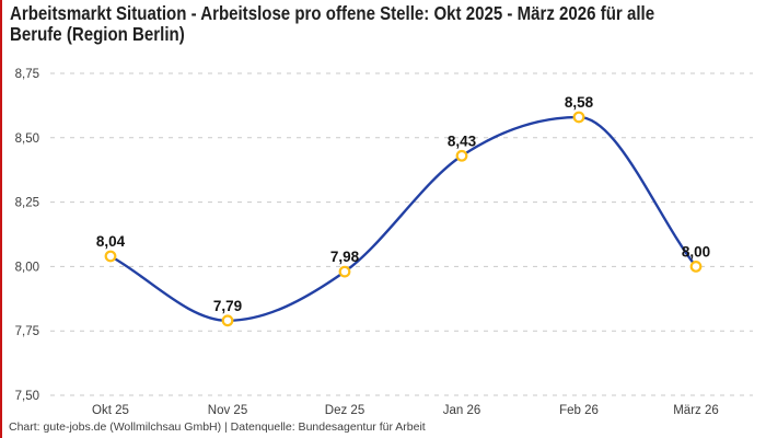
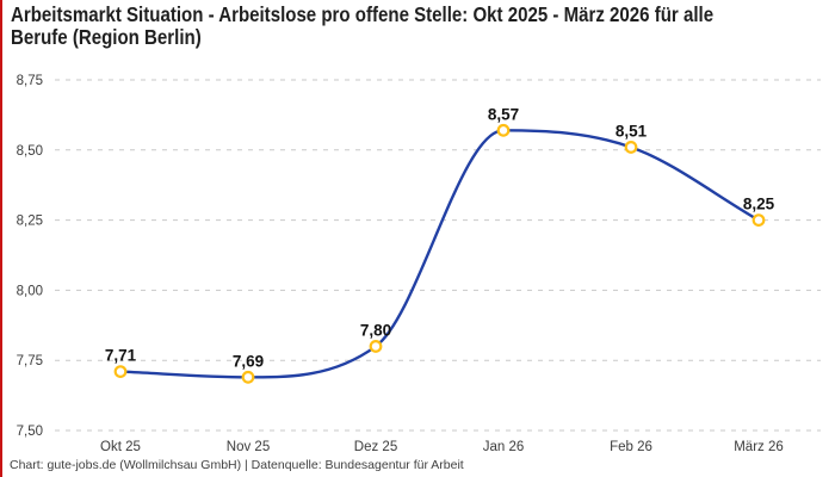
Okt 25: 8,04 -> 7,71
Nov 25: 7,79 -> 7,69
Dez 25: 7,98 -> 7,80
Jan 26: 8,43 -> 8,57
Feb 26: 8,58 -> 8,51
März 26: 8,00 -> 8,25
